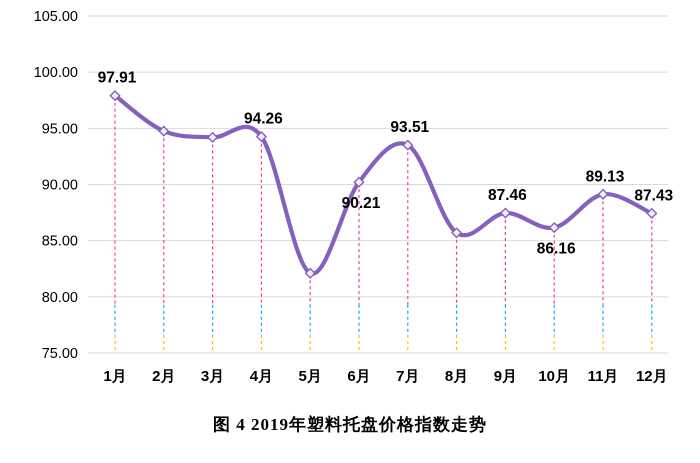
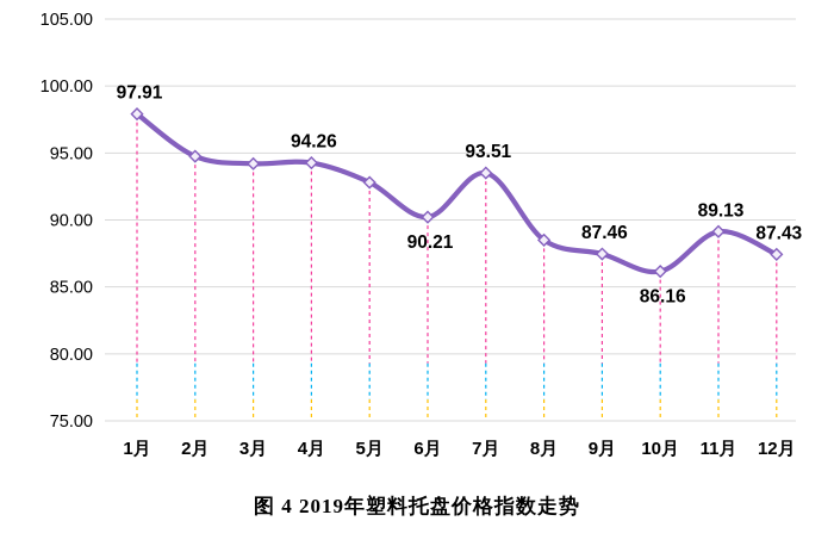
5月: 82.1 -> 92.8
8月: 85.7 -> 88.5
